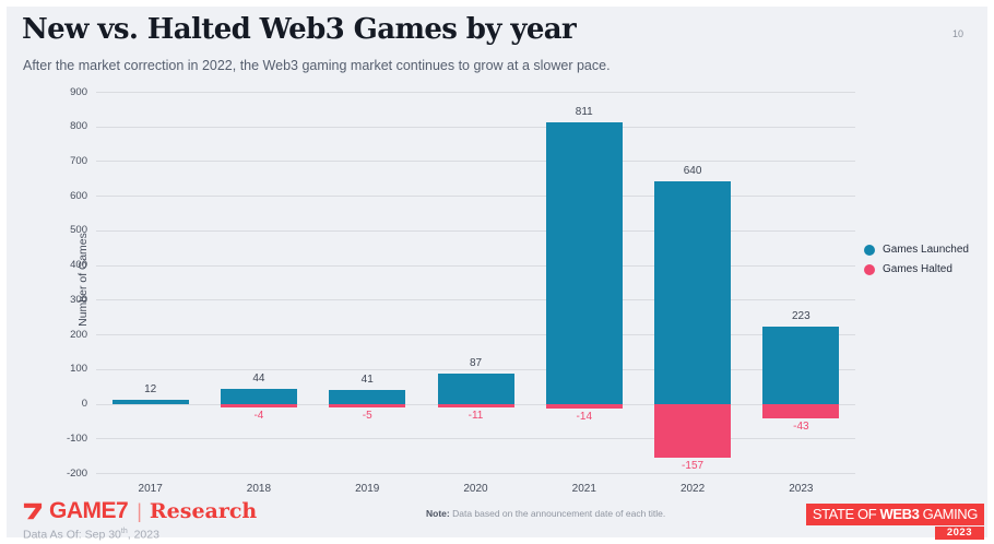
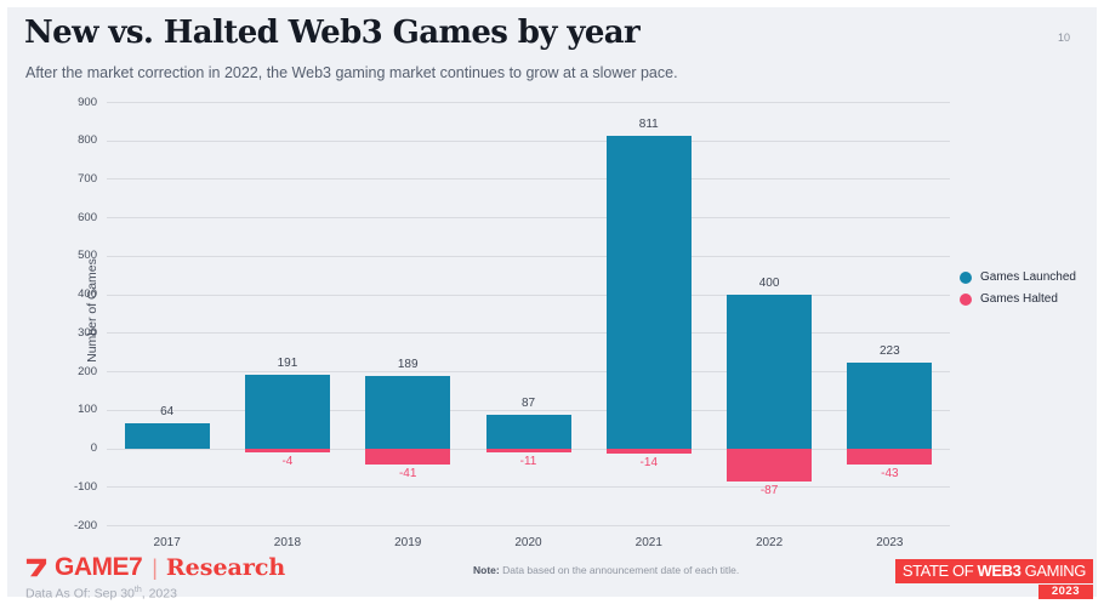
Games Launched/2017: 12 -> 64
Games Launched/2018: 44 -> 191
Games Launched/2019: 41 -> 189
Games Halted/2019: -5 -> -41
Games Launched/2022: 640 -> 400
Games Halted/2022: -157 -> -87
